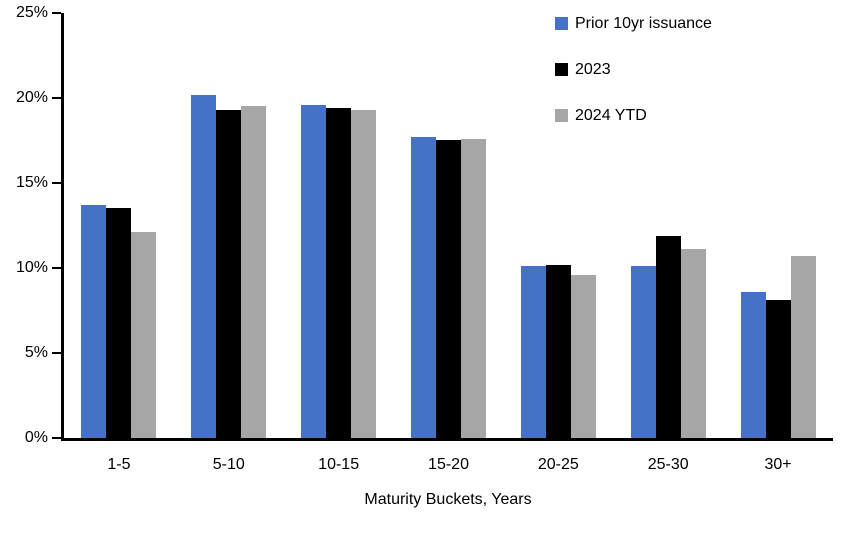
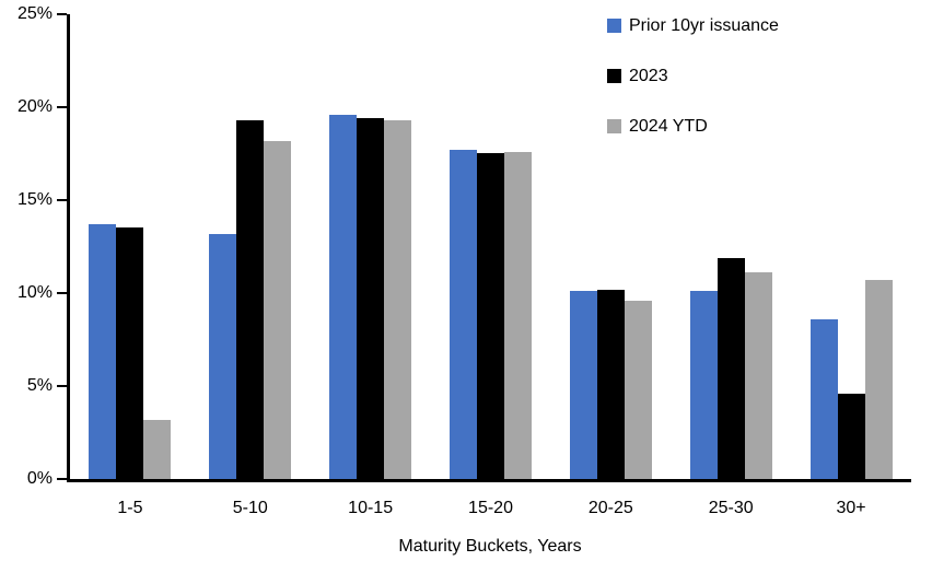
2024 YTD/1-5: 12.1% -> 3.2%
Prior 10yr issuance/5-10: 20.2% -> 13.2%
2024 YTD/5-10: 19.5% -> 18.2%
2023/30+: 8.1% -> 4.6%
